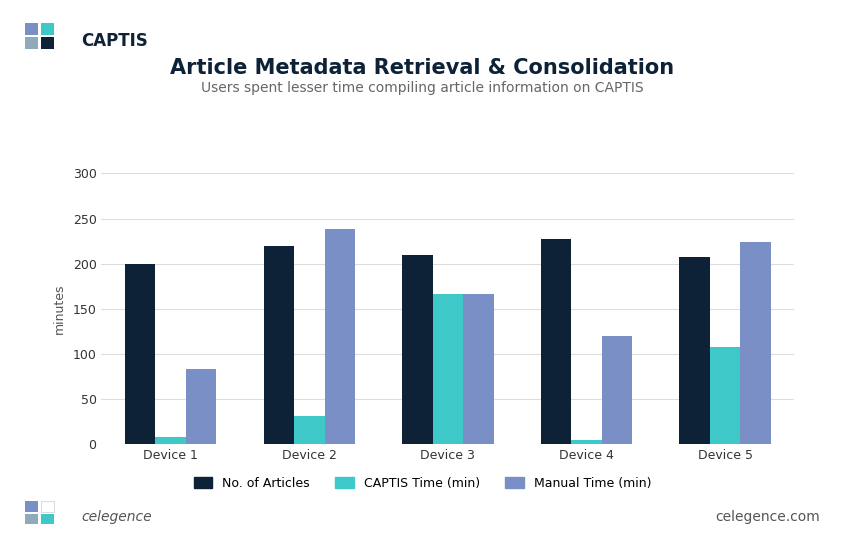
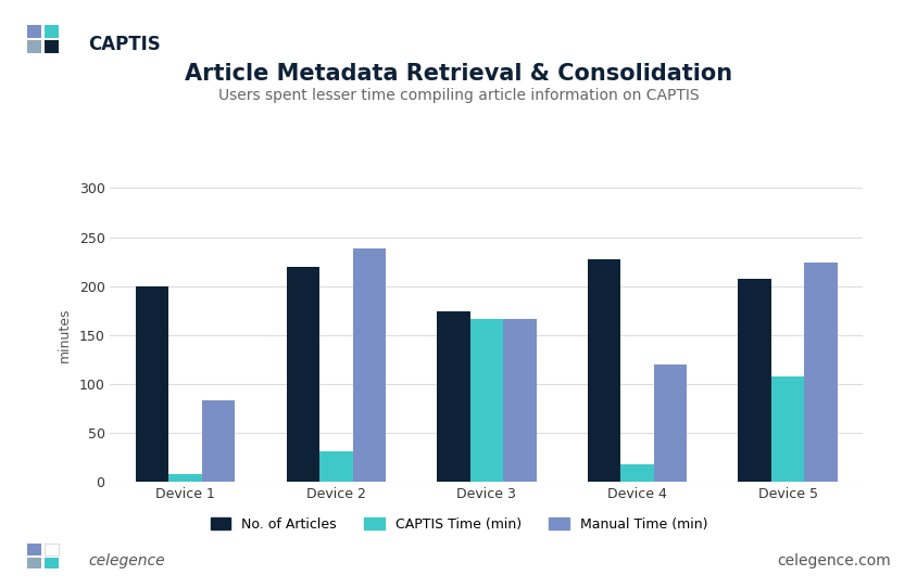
No. of Articles/Device 3: 210 -> 174
CAPTIS Time (min)/Device 4: 5 -> 18
